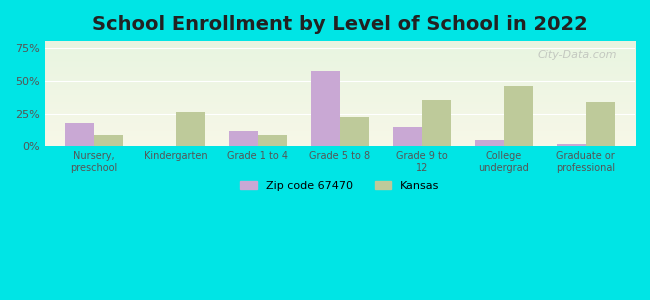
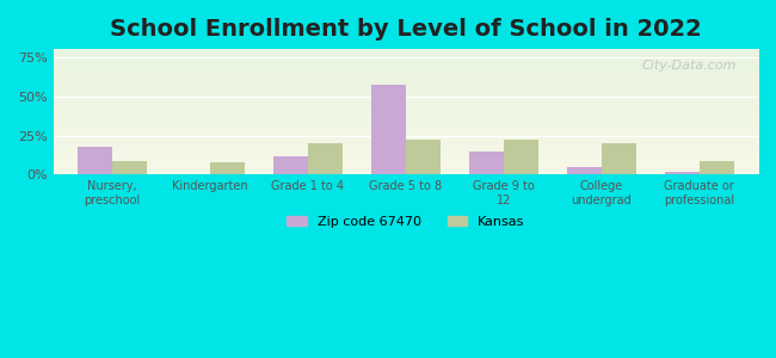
Kansas/Kindergarten: 26% -> 8%
Kansas/Grade 1 to 4: 9% -> 20%
Kansas/Grade 9 to 12: 35% -> 22%
Kansas/College undergrad: 46% -> 20%
Kansas/Graduate or professional: 34% -> 9%
